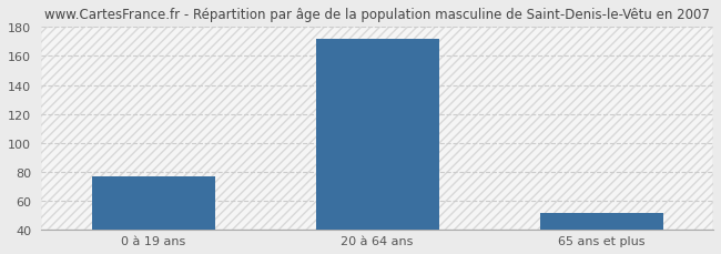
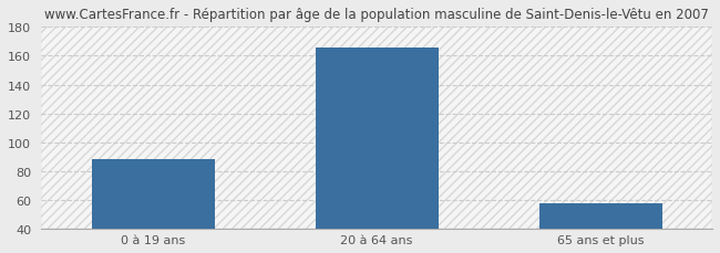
0 à 19 ans: 77 -> 88
20 à 64 ans: 172 -> 166
65 ans et plus: 52 -> 58
